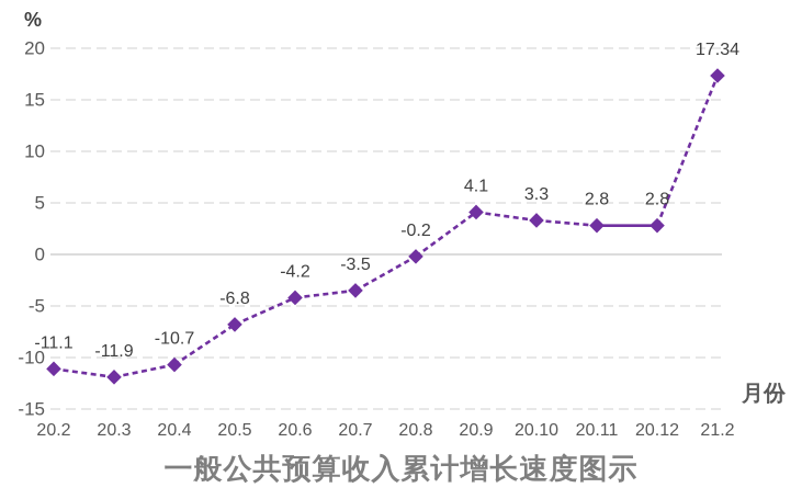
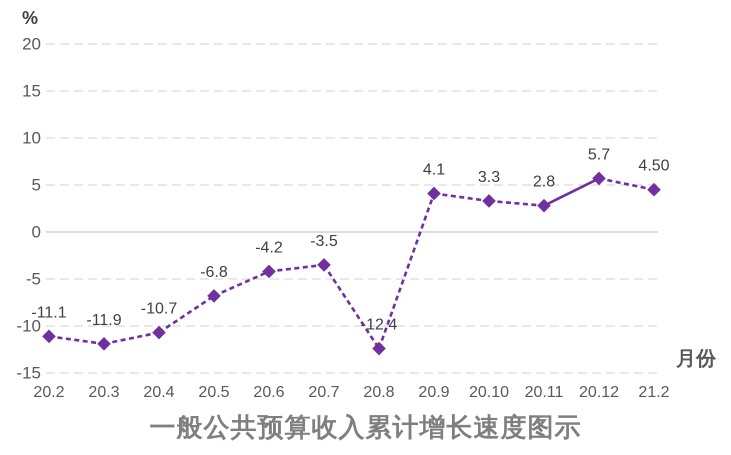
20.8: -0.2 -> -12.4
20.12: 2.8 -> 5.7
21.2: 17.34 -> 4.50
